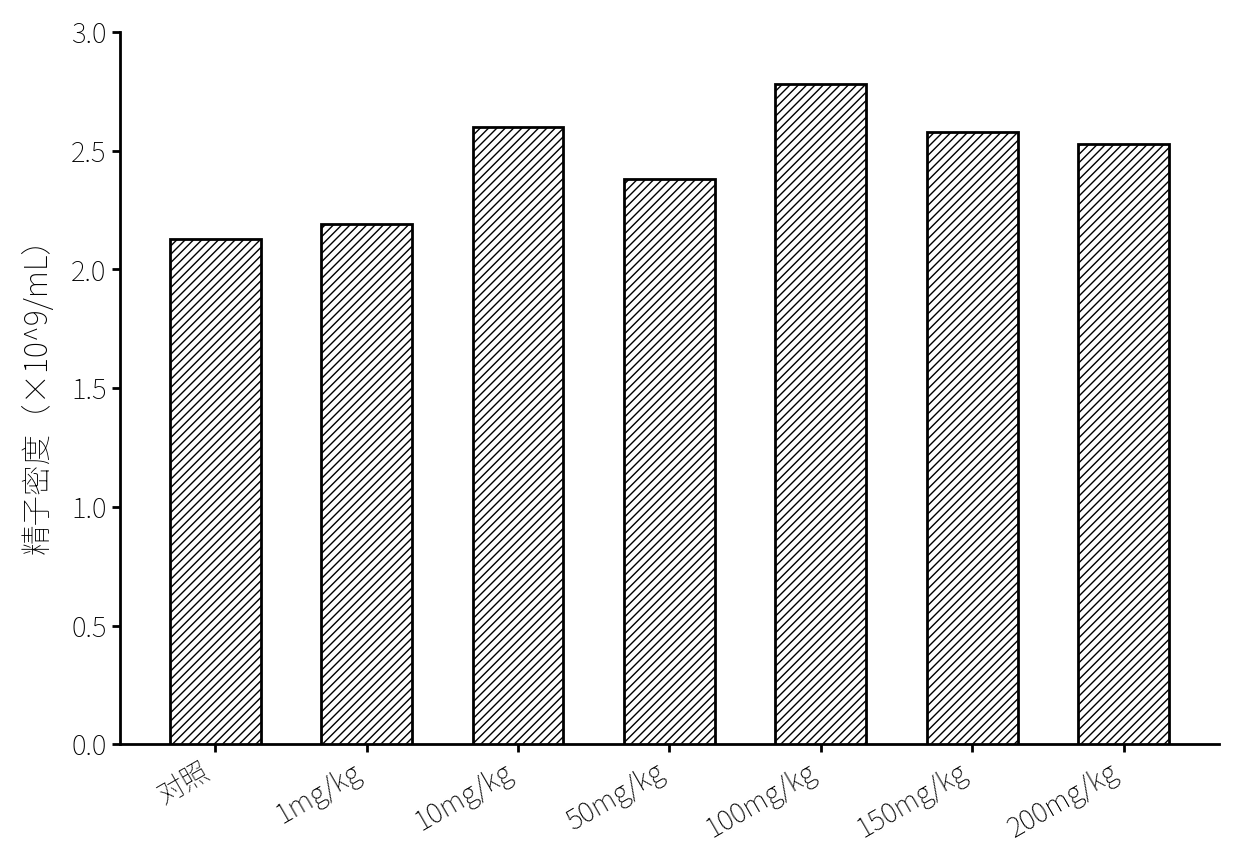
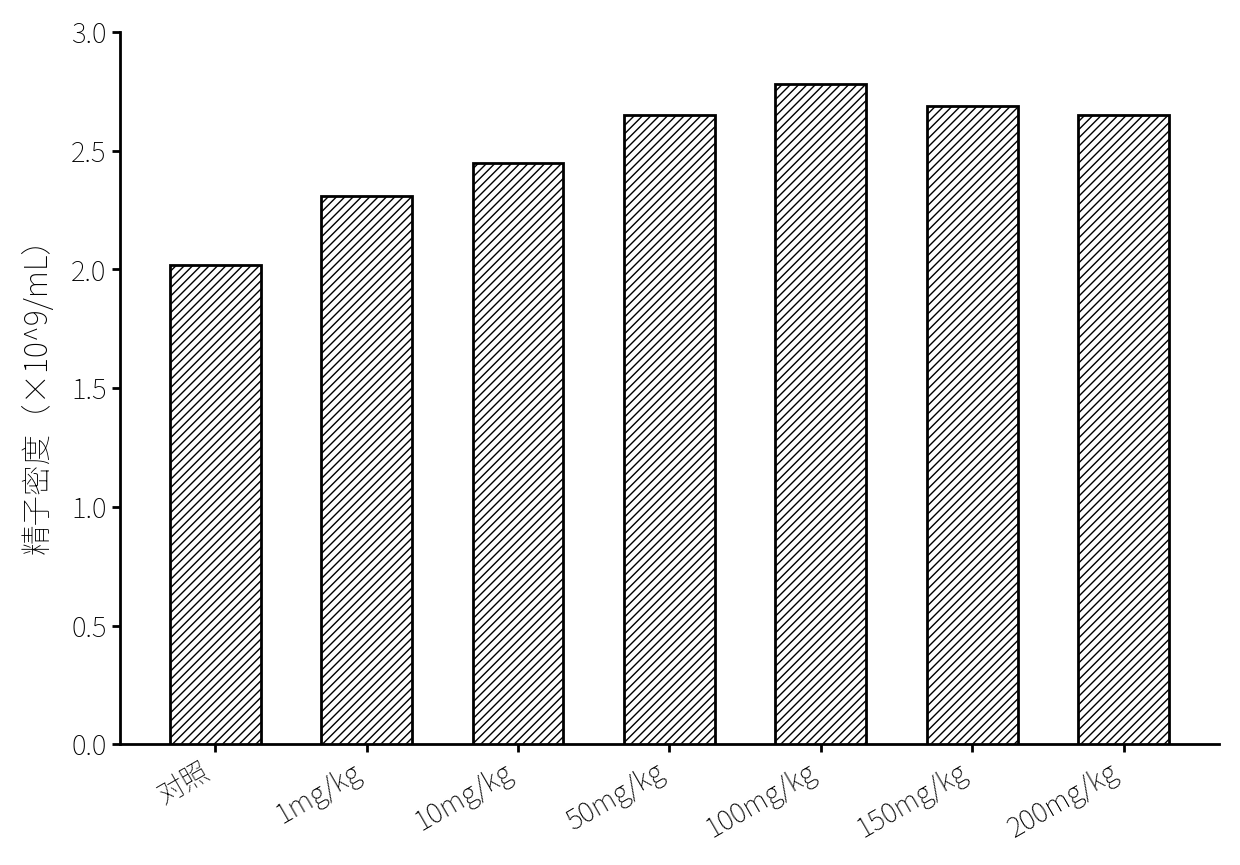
对照: 2.13 -> 2.02
1mg/kg: 2.19 -> 2.31
10mg/kg: 2.60 -> 2.45
50mg/kg: 2.38 -> 2.65
150mg/kg: 2.58 -> 2.69
200mg/kg: 2.53 -> 2.65
